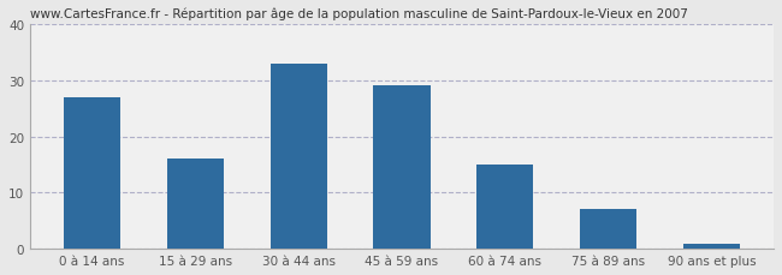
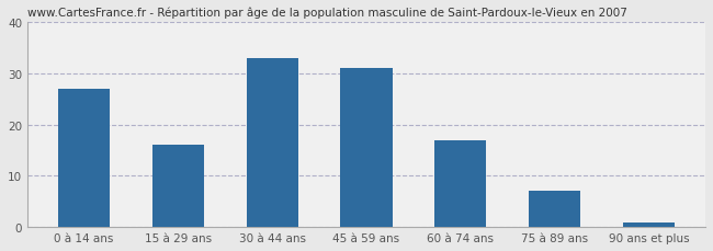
45 à 59 ans: 29 -> 31
60 à 74 ans: 15 -> 17
